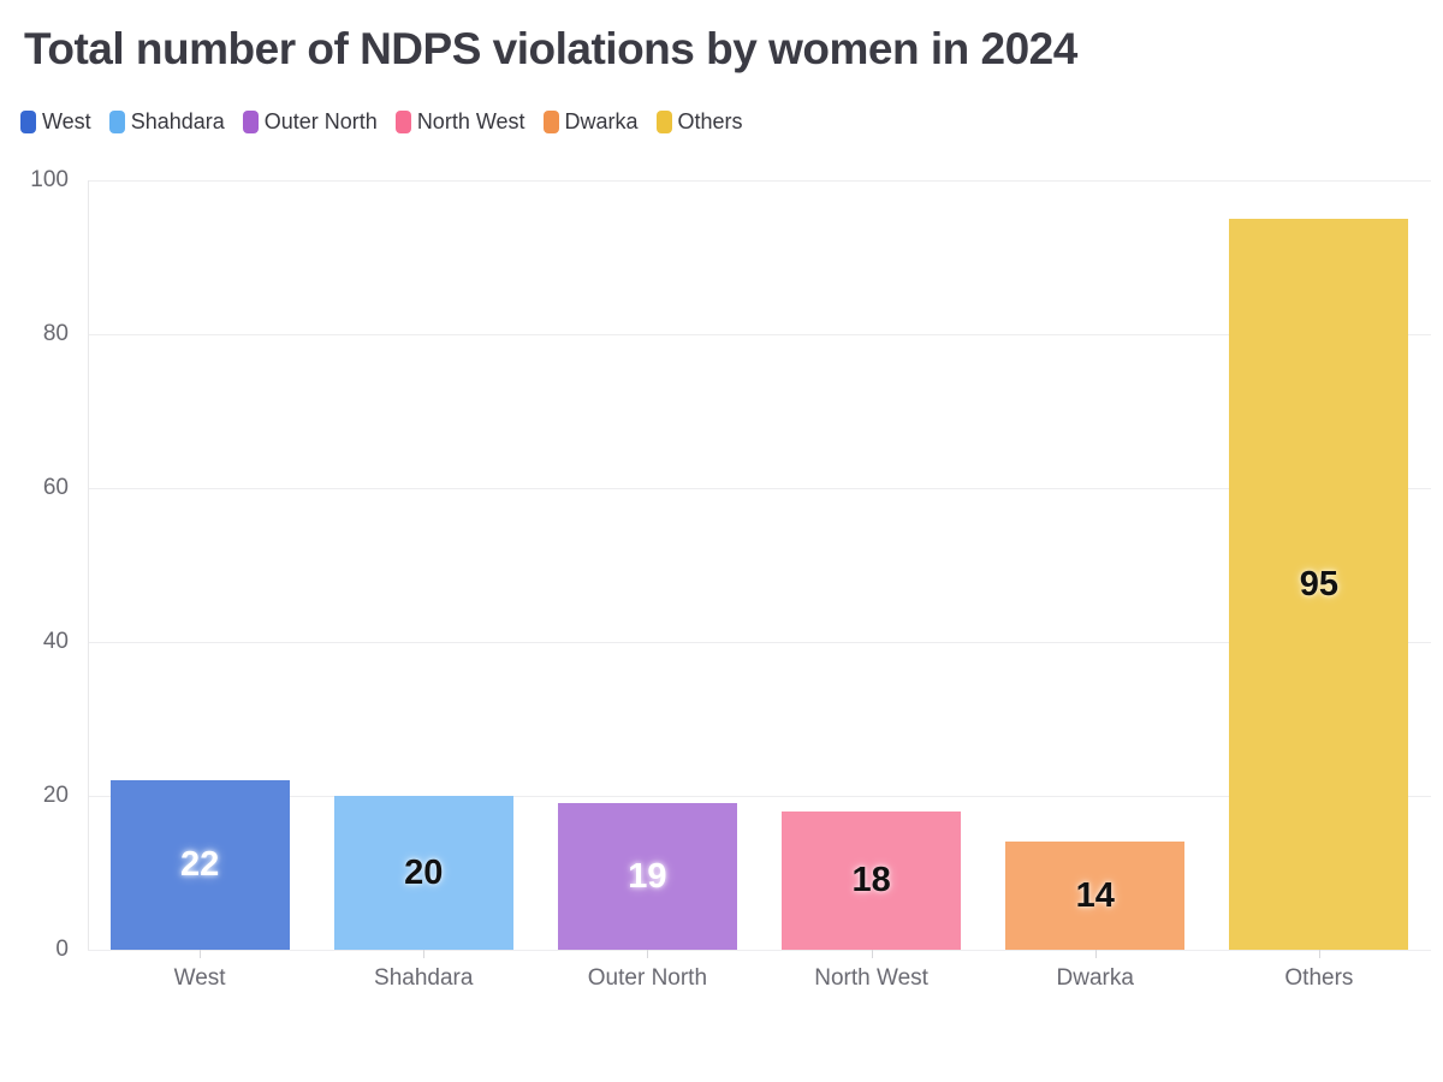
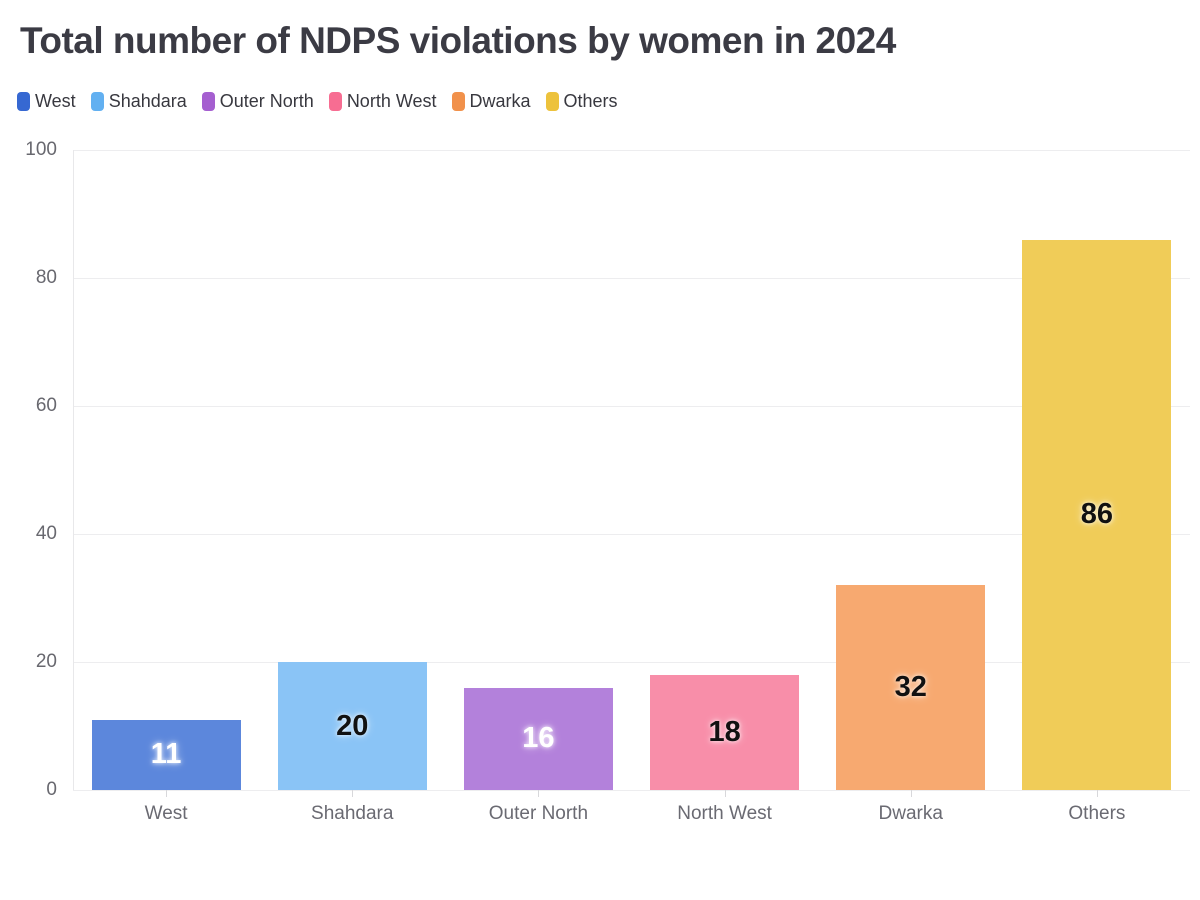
West: 22 -> 11
Outer North: 19 -> 16
Dwarka: 14 -> 32
Others: 95 -> 86
